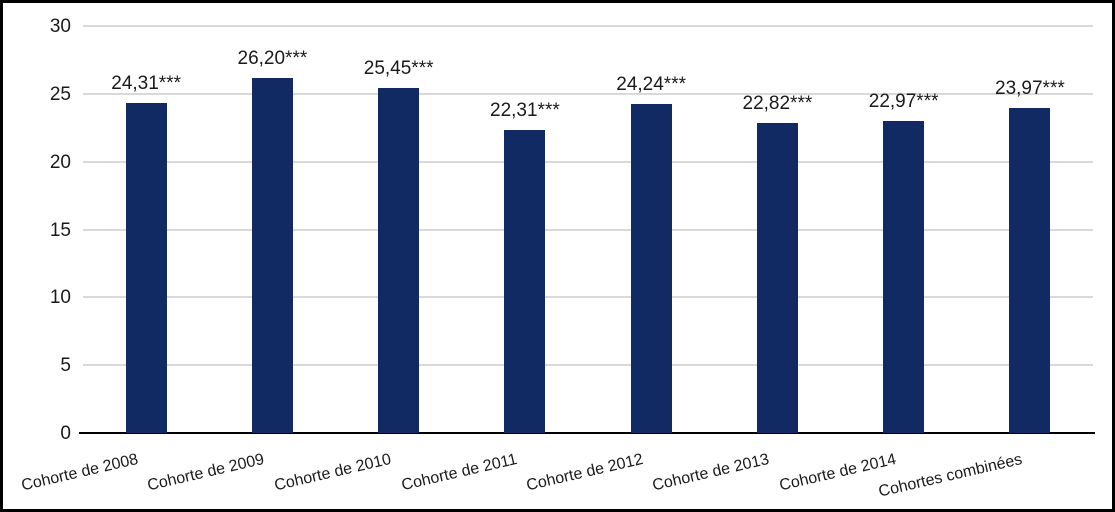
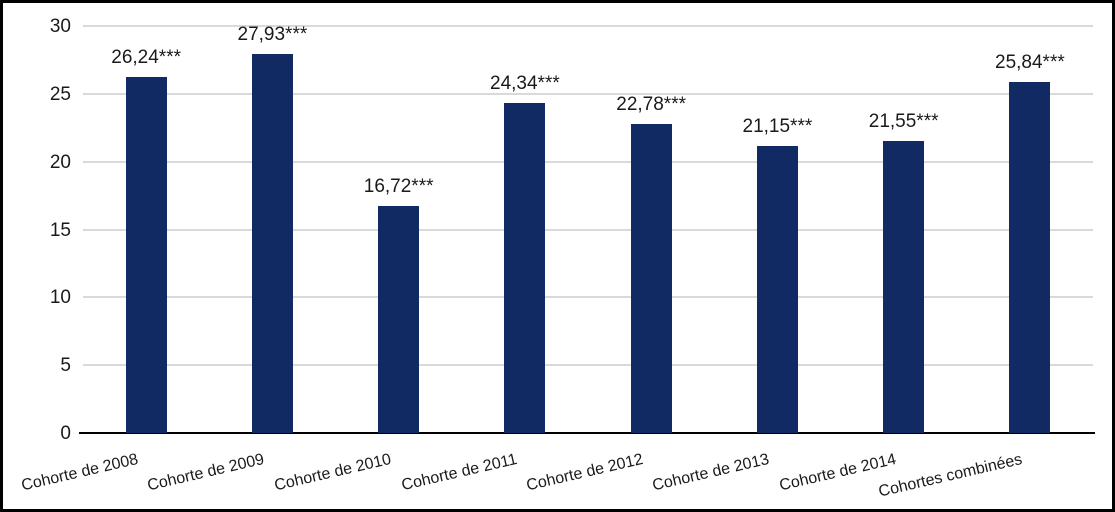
Cohorte de 2008: 24,31 -> 26,24
Cohorte de 2009: 26,20 -> 27,93
Cohorte de 2010: 25,45 -> 16,72
Cohorte de 2011: 22,31 -> 24,34
Cohorte de 2012: 24,24 -> 22,78
Cohorte de 2013: 22,82 -> 21,15
Cohorte de 2014: 22,97 -> 21,55
Cohortes combinées: 23,97 -> 25,84
